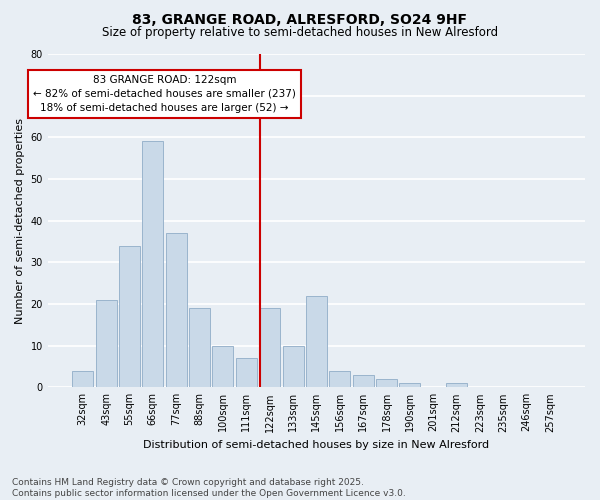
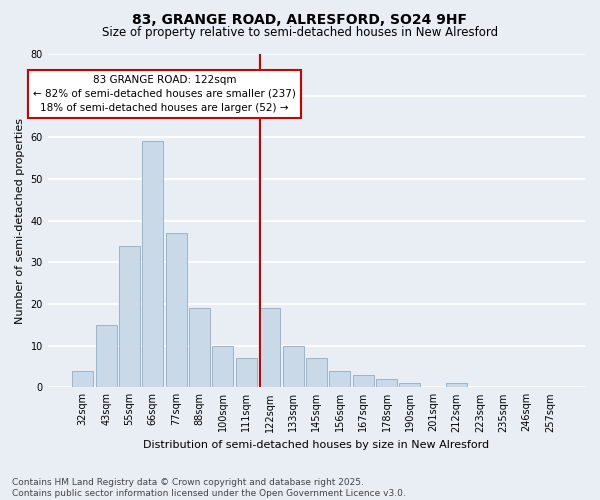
43sqm: 21 -> 15
145sqm: 22 -> 7
